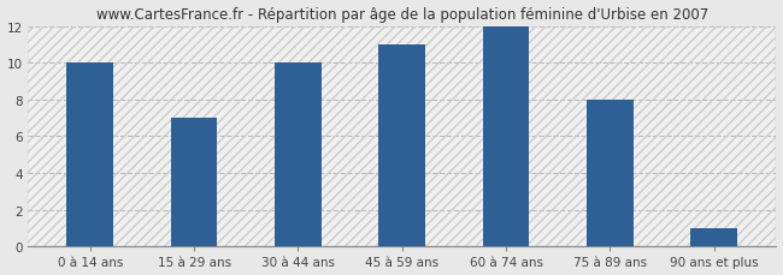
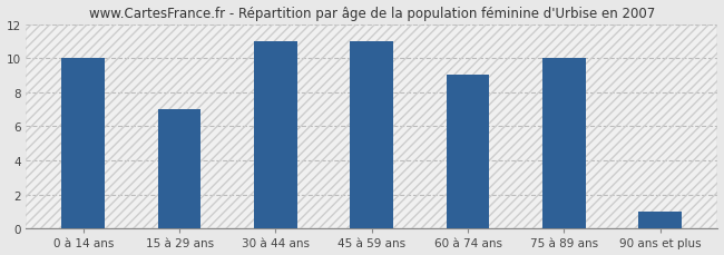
30 à 44 ans: 10 -> 11
60 à 74 ans: 12 -> 9
75 à 89 ans: 8 -> 10
